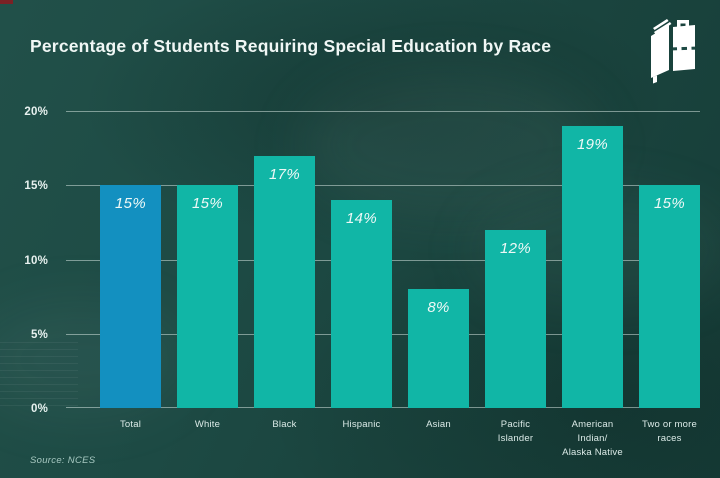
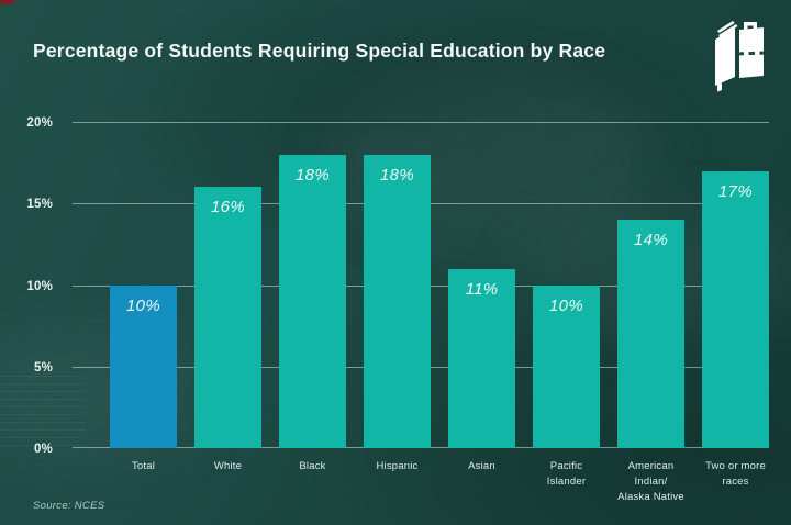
Total: 15% -> 10%
White: 15% -> 16%
Black: 17% -> 18%
Hispanic: 14% -> 18%
Asian: 8% -> 11%
Pacific Islander: 12% -> 10%
American Indian/ Alaska Native: 19% -> 14%
Two or more races: 15% -> 17%
